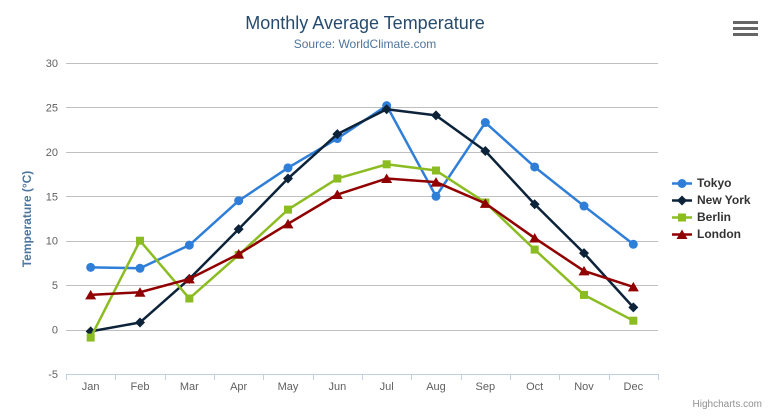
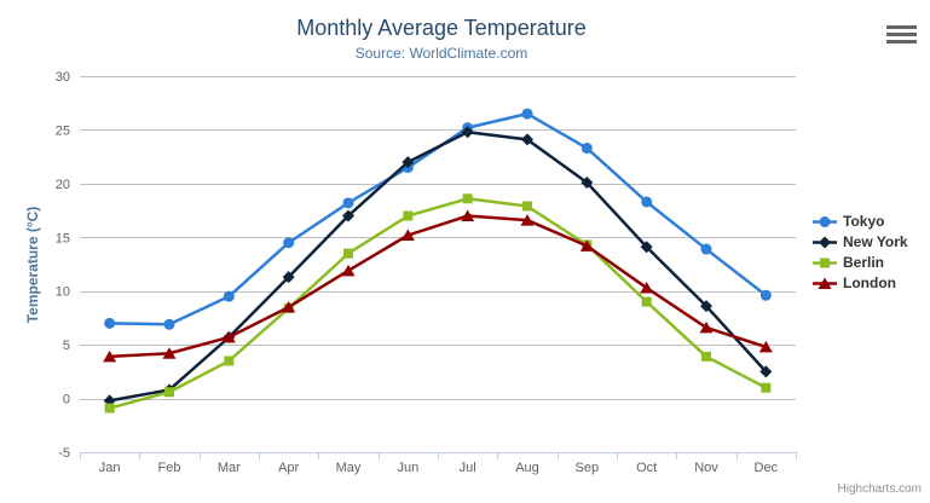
Berlin/Feb: 10 -> 1
Tokyo/Aug: 15 -> 26
